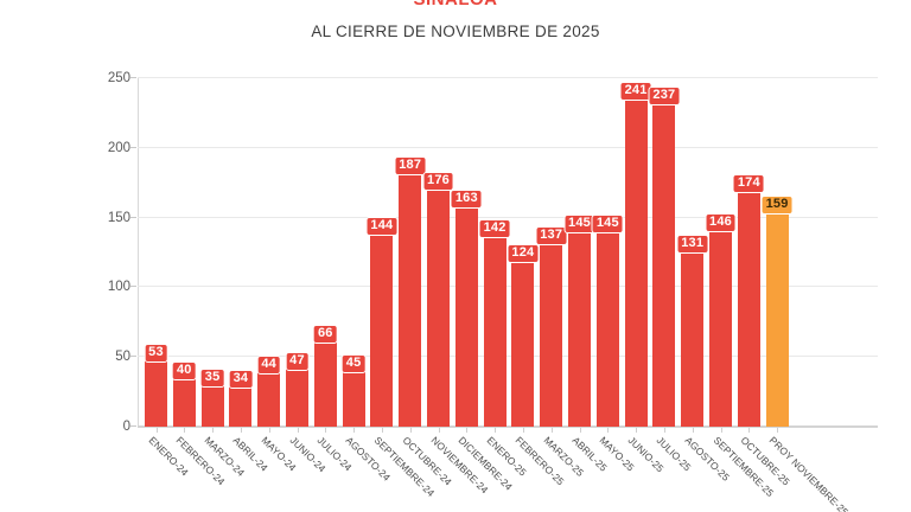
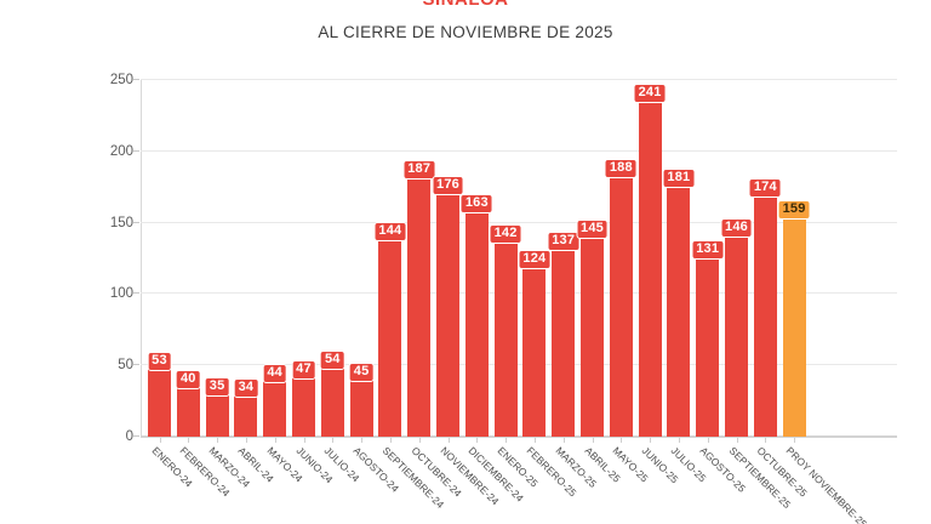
JULIO-24: 66 -> 54
MAYO-25: 145 -> 188
JULIO-25: 237 -> 181
